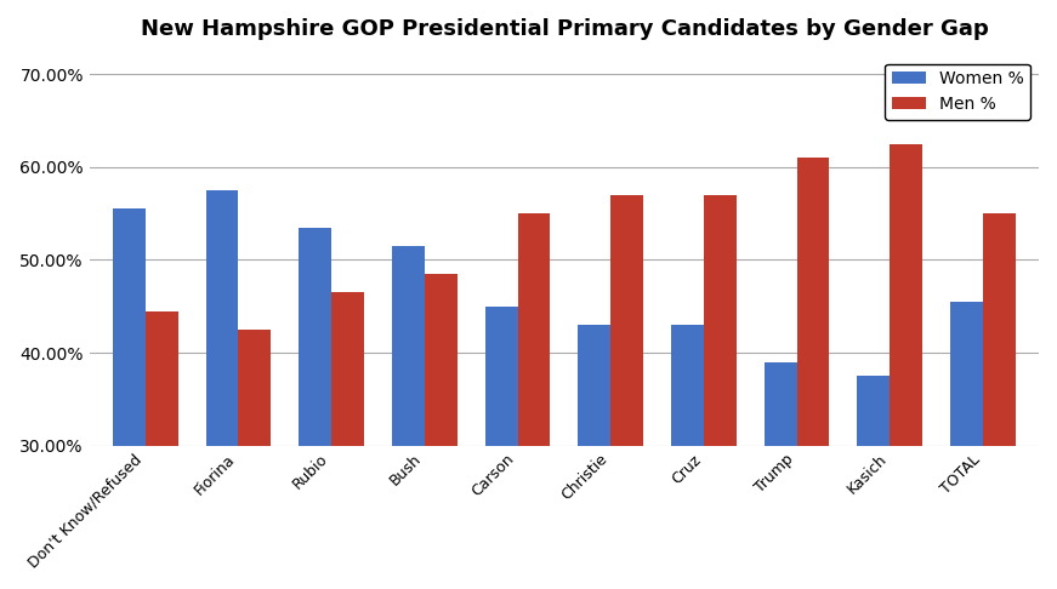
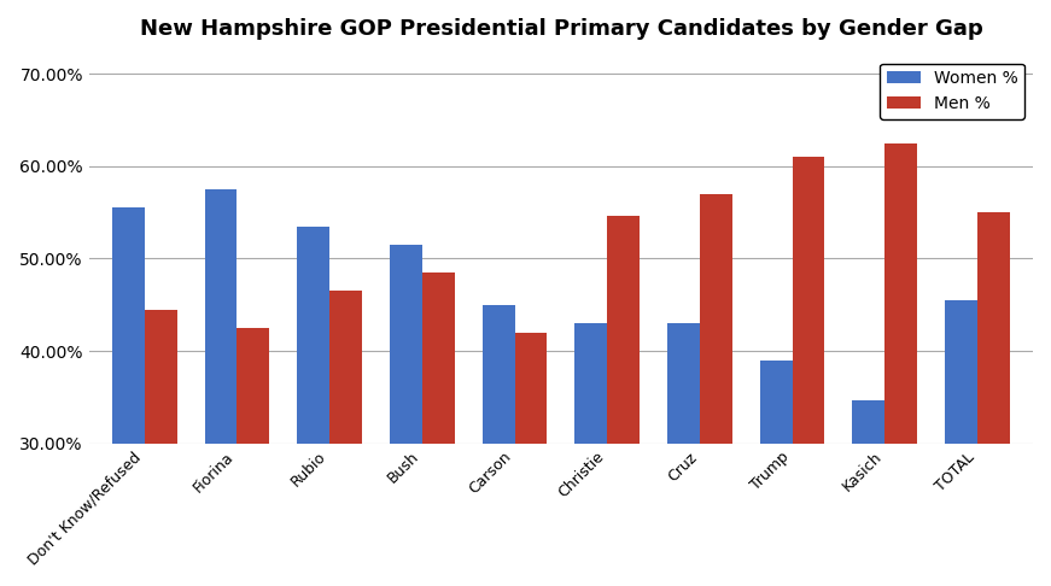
Men %/Carson: 55.0% -> 42.0%
Men %/Christie: 57.0% -> 54.6%
Women %/Kasich: 37.5% -> 34.6%
